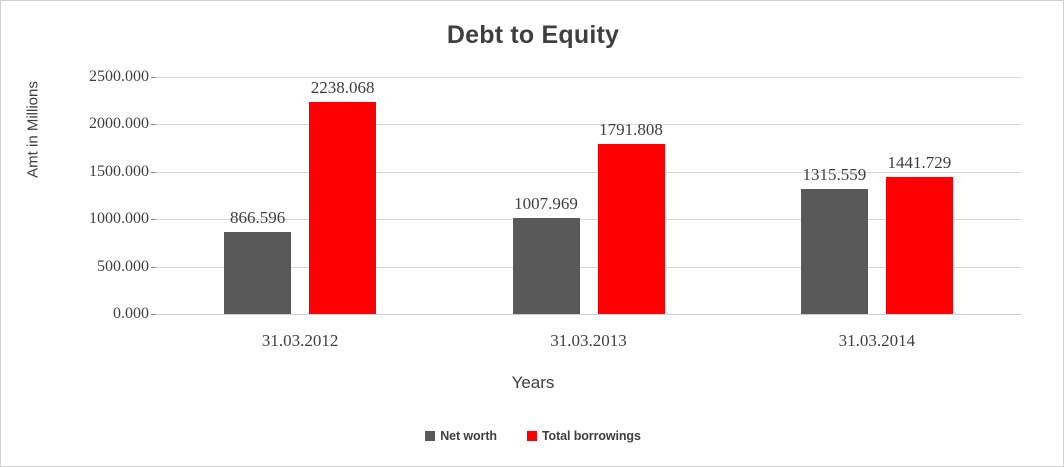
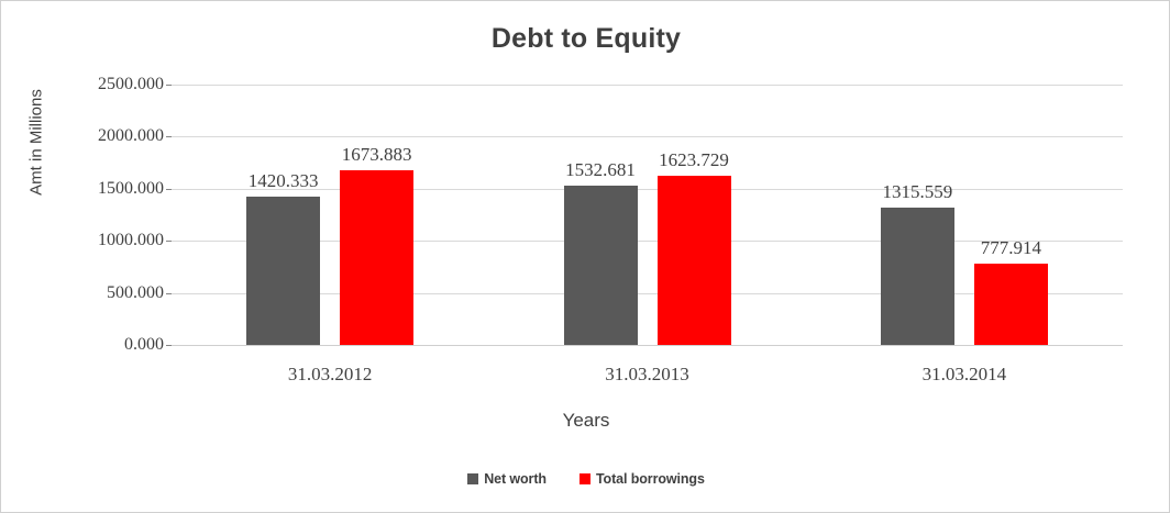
Net worth/31.03.2012: 866.596 -> 1420.333
Total borrowings/31.03.2012: 2238.068 -> 1673.883
Net worth/31.03.2013: 1007.969 -> 1532.681
Total borrowings/31.03.2013: 1791.808 -> 1623.729
Total borrowings/31.03.2014: 1441.729 -> 777.914
